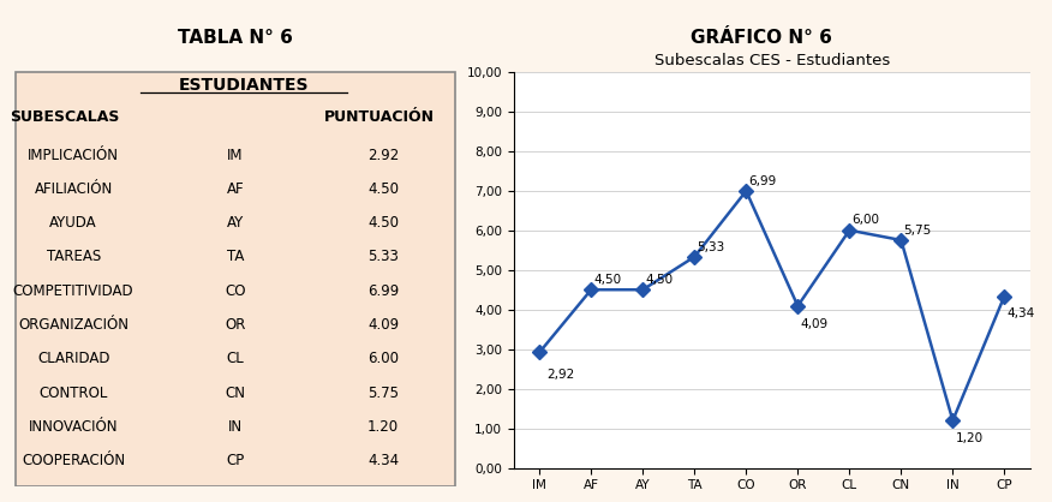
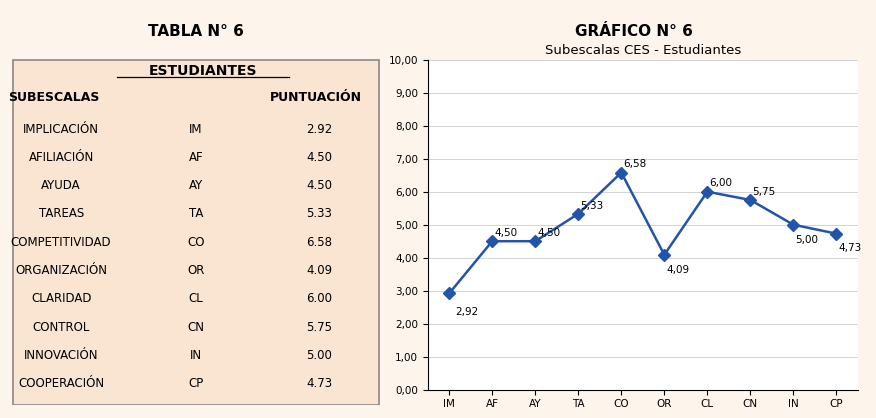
CO: 6,99 -> 6,58
IN: 1,20 -> 5,00
CP: 4,34 -> 4,73
